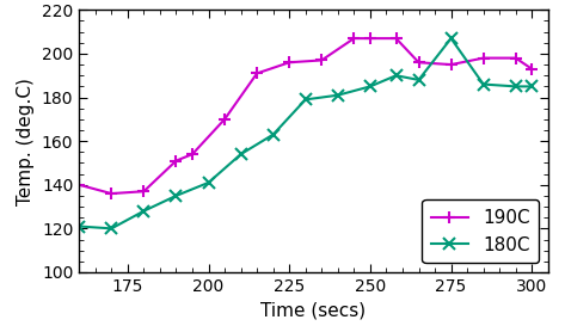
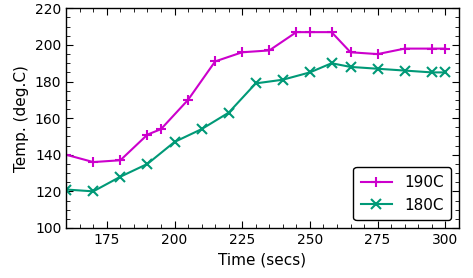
180C/200: 141 -> 147
180C/275: 207 -> 187
190C/300: 193 -> 198
